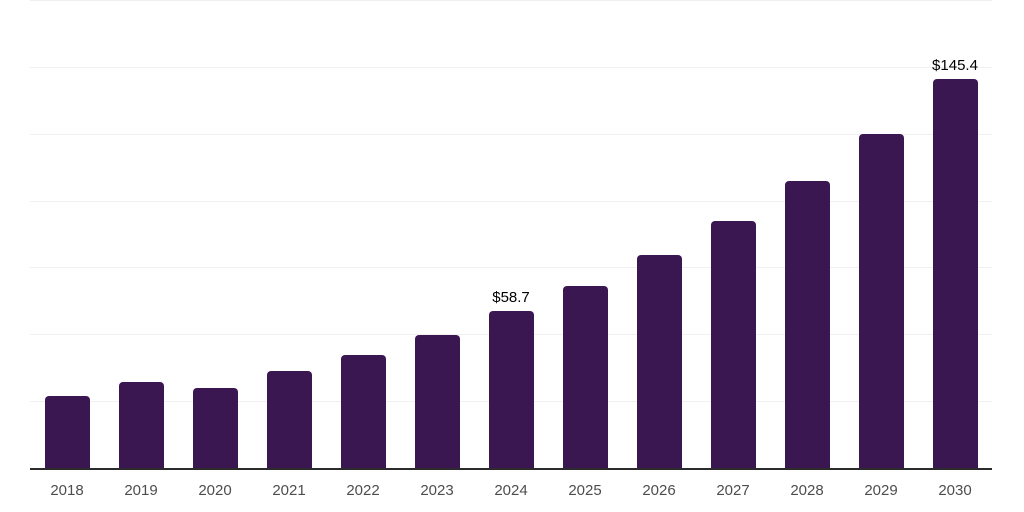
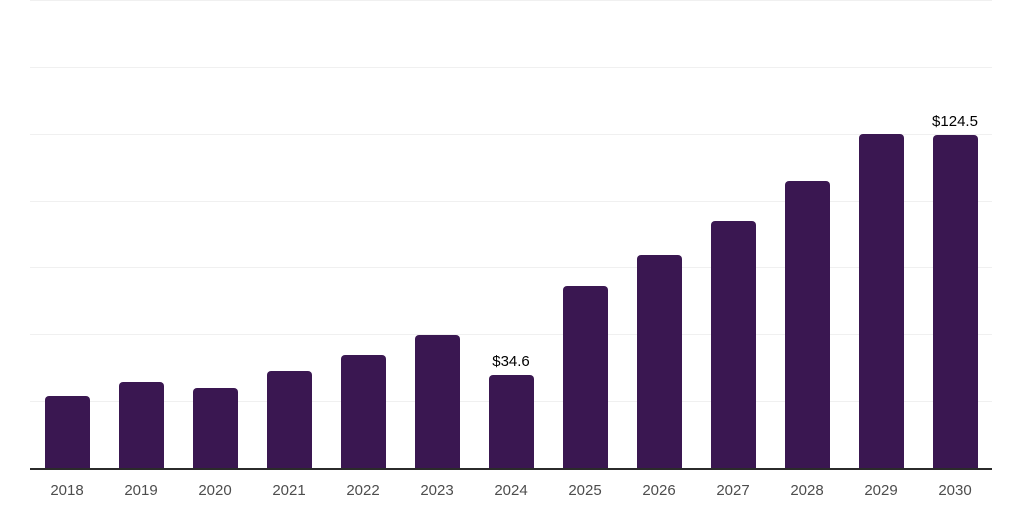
2024: $58.7 -> $34.6
2030: $145.4 -> $124.5
